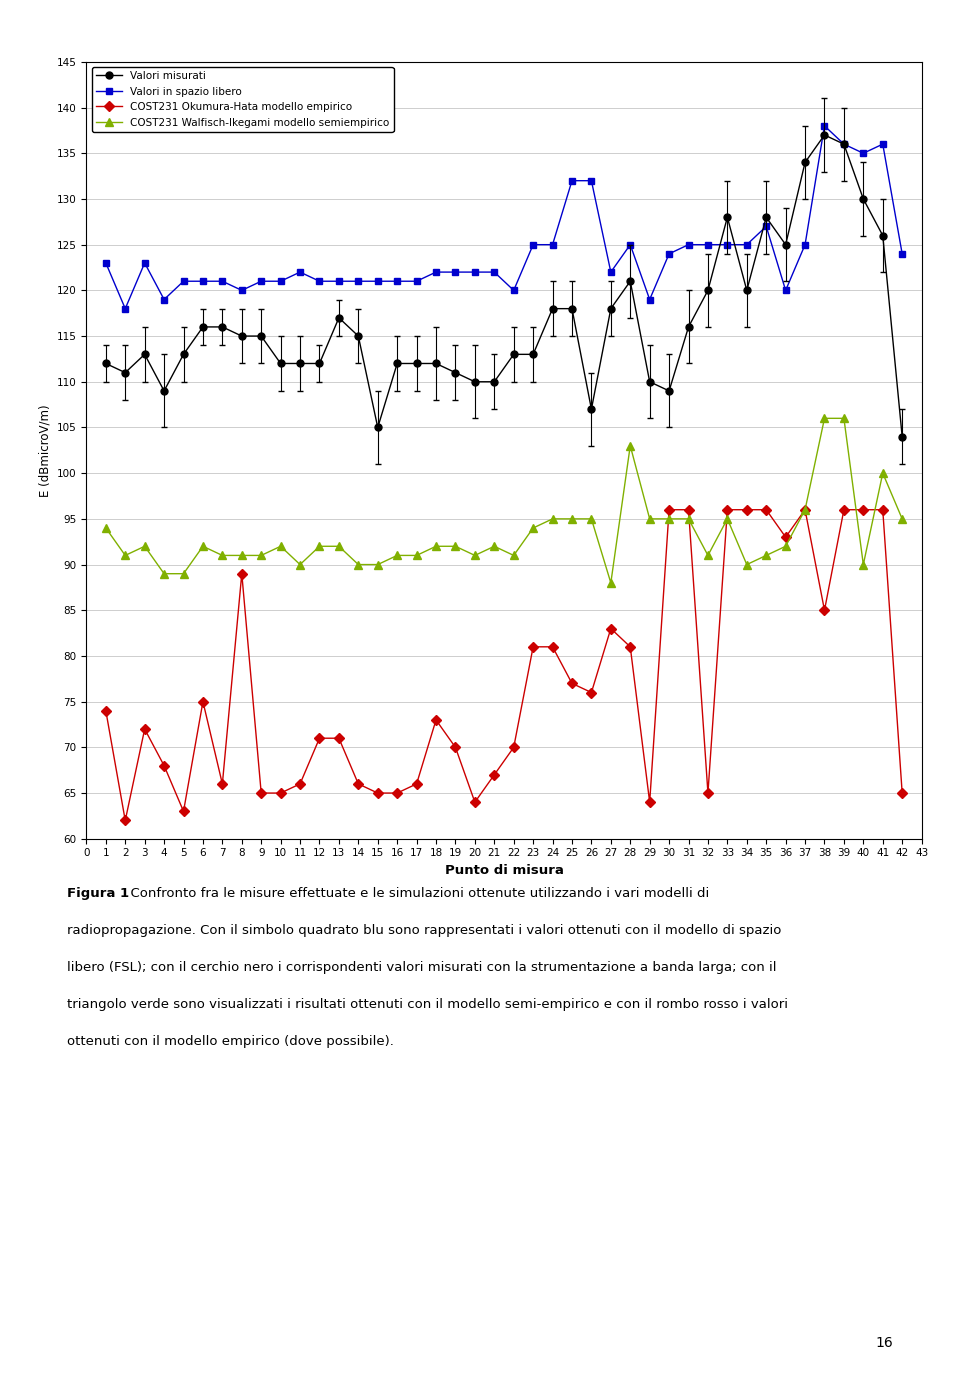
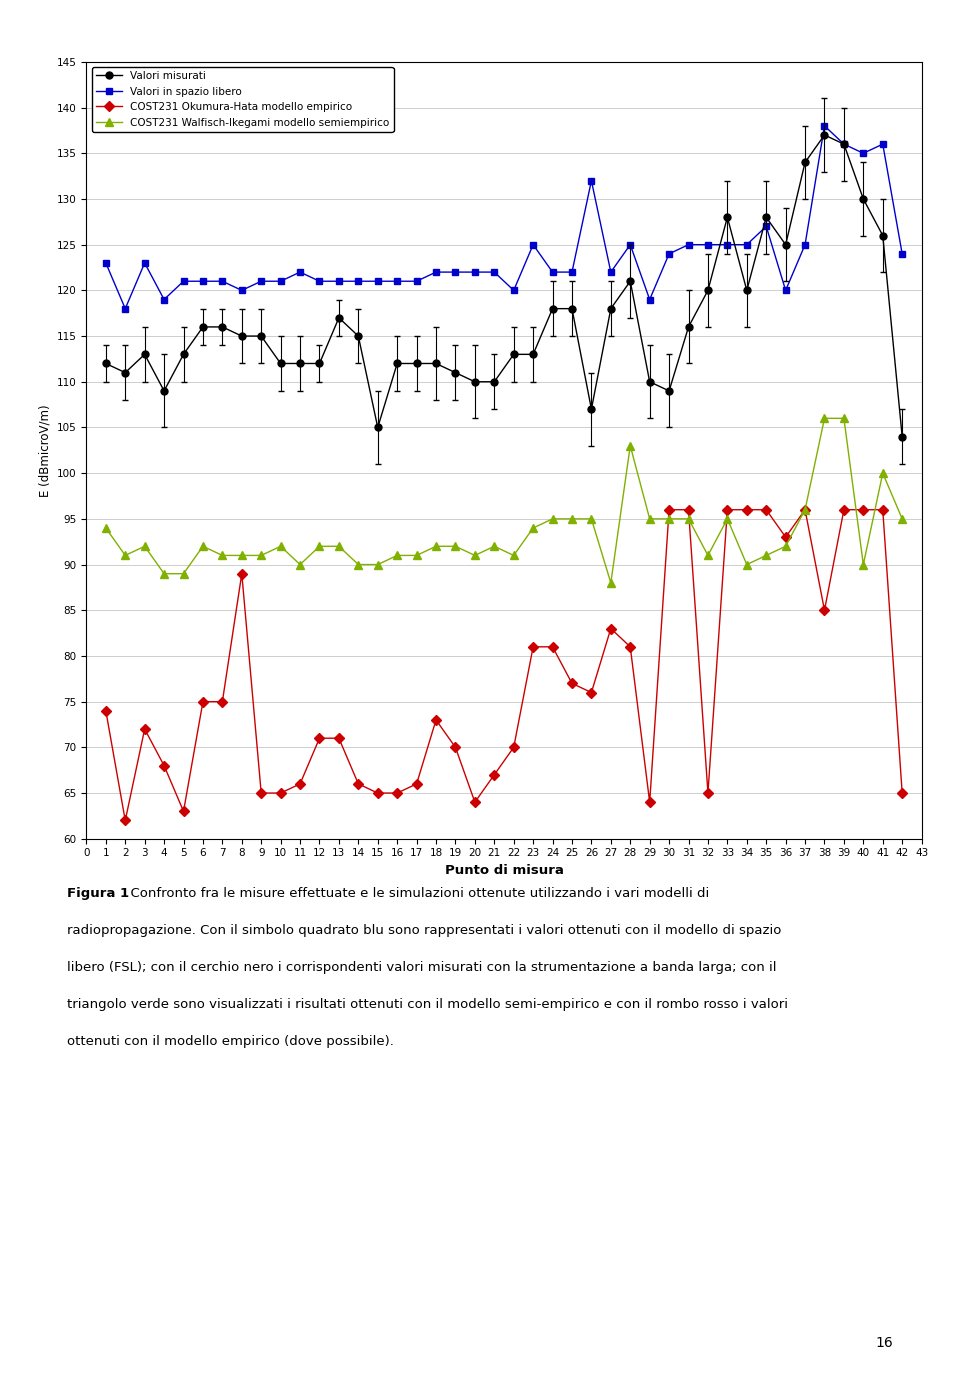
COST231 Okumura-Hata modello empirico/7: 66 -> 75
Valori in spazio libero/24: 125 -> 122
Valori in spazio libero/25: 132 -> 122
